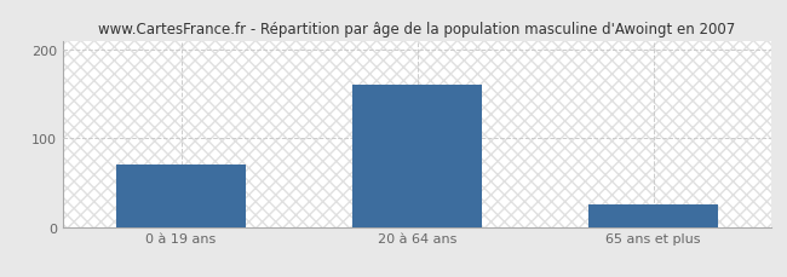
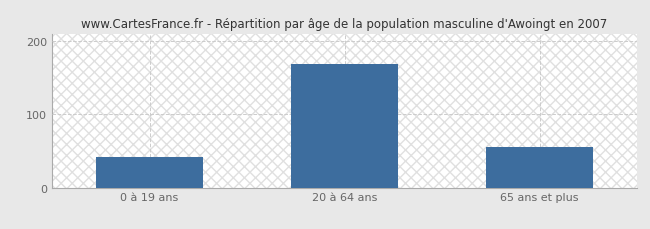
0 à 19 ans: 70 -> 42
20 à 64 ans: 160 -> 168
65 ans et plus: 25 -> 56
